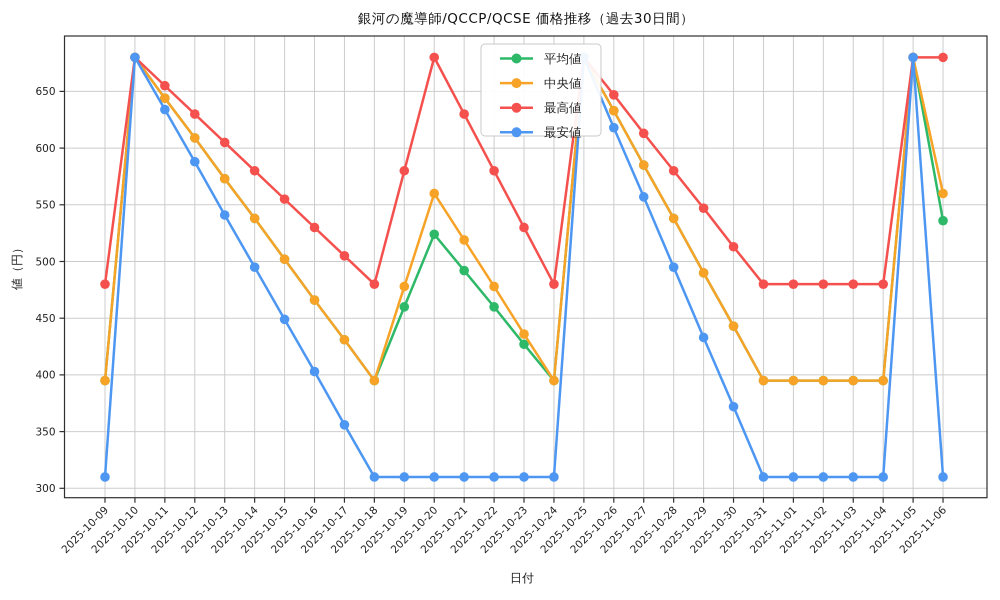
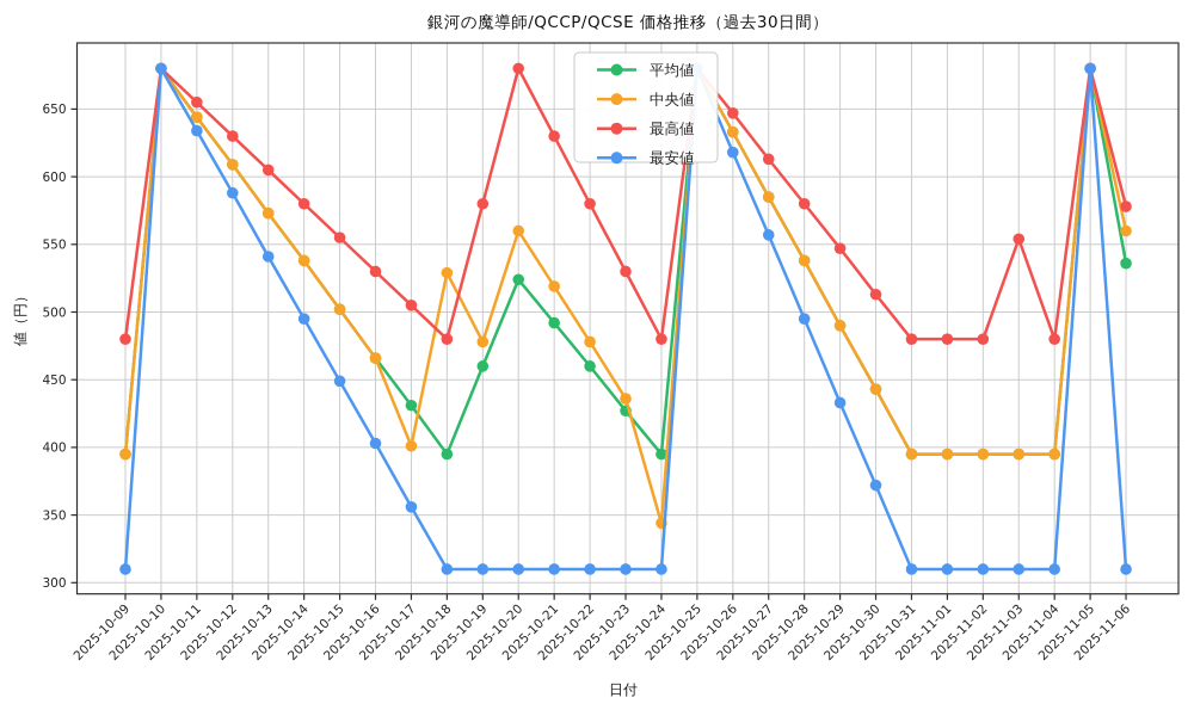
中央値/2025-10-17: 431 -> 401
中央値/2025-10-18: 395 -> 529
中央値/2025-10-24: 395 -> 344
最高値/2025-11-03: 480 -> 554
最高値/2025-11-06: 680 -> 578
